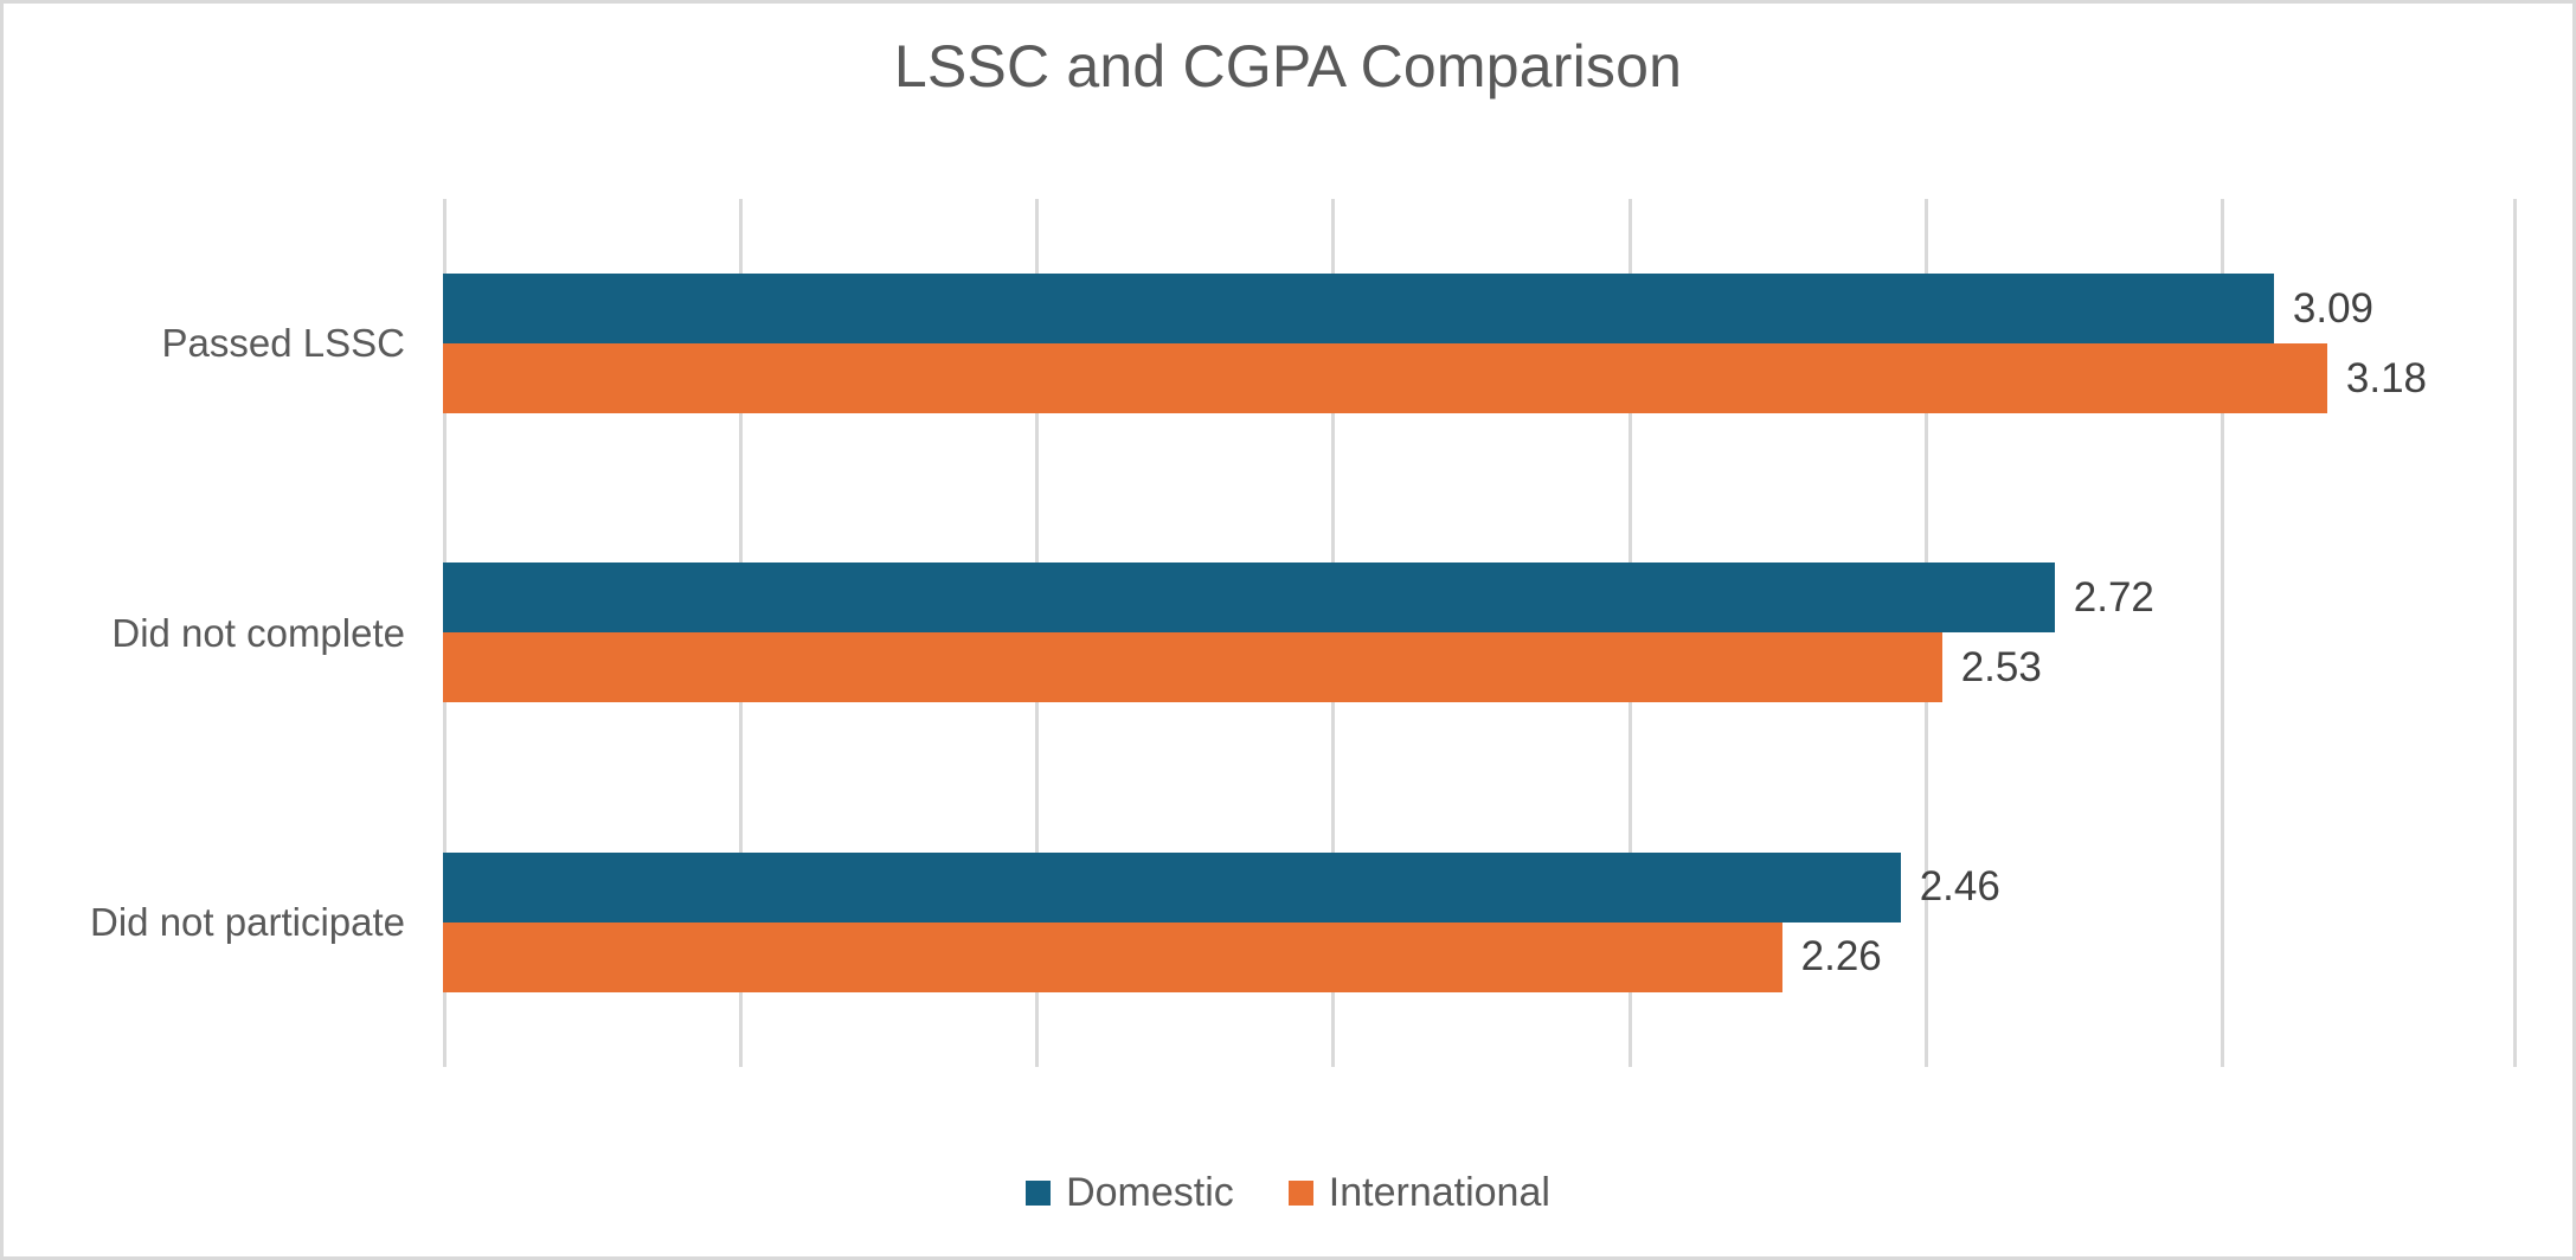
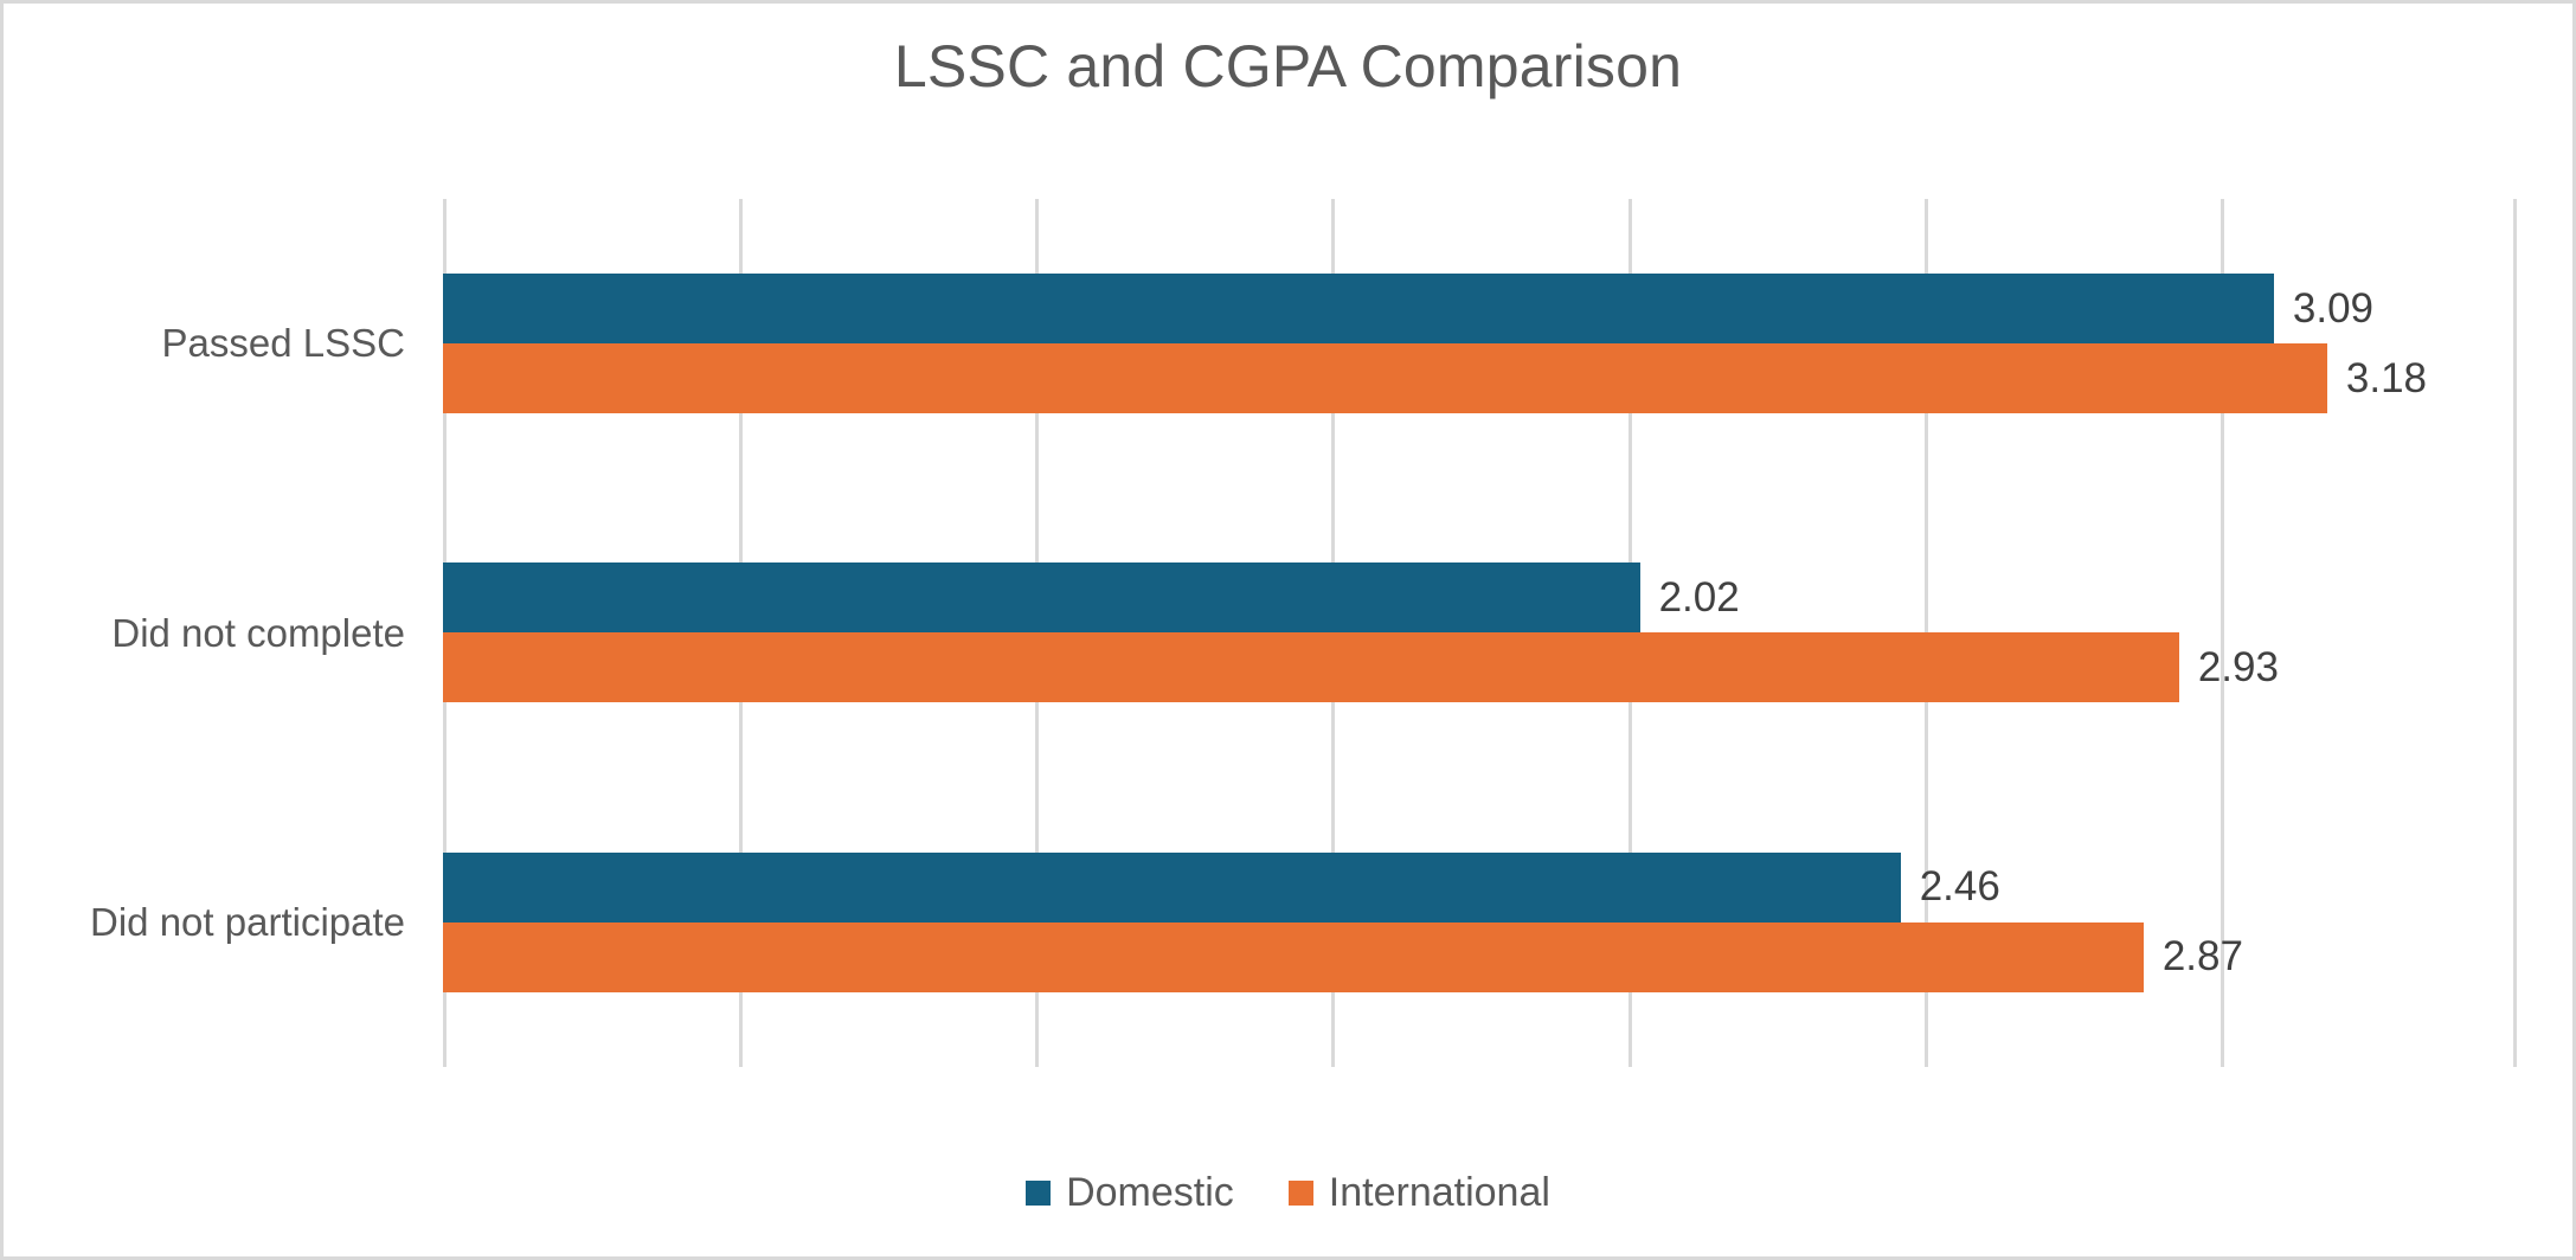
Domestic/Did not complete: 2.72 -> 2.02
International/Did not complete: 2.53 -> 2.93
International/Did not participate: 2.26 -> 2.87
